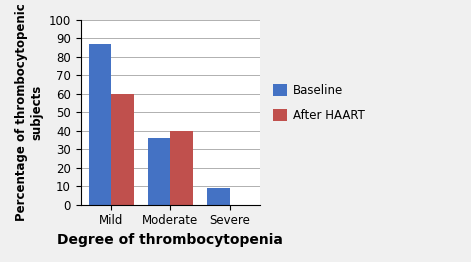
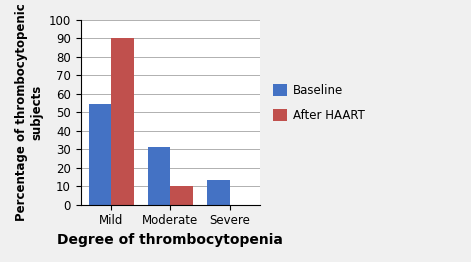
Baseline/Mild: 87 -> 54
After HAART/Mild: 60 -> 90
Baseline/Moderate: 36 -> 32
After HAART/Moderate: 40 -> 10
Baseline/Severe: 9 -> 14
